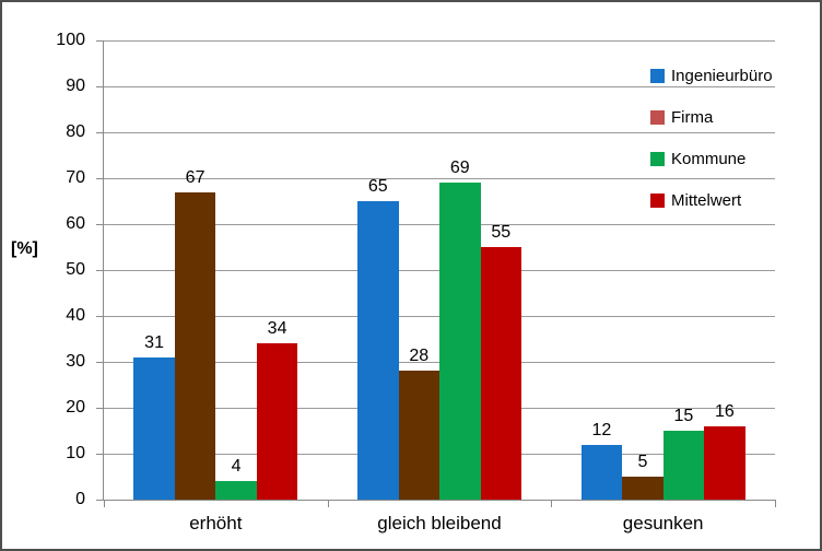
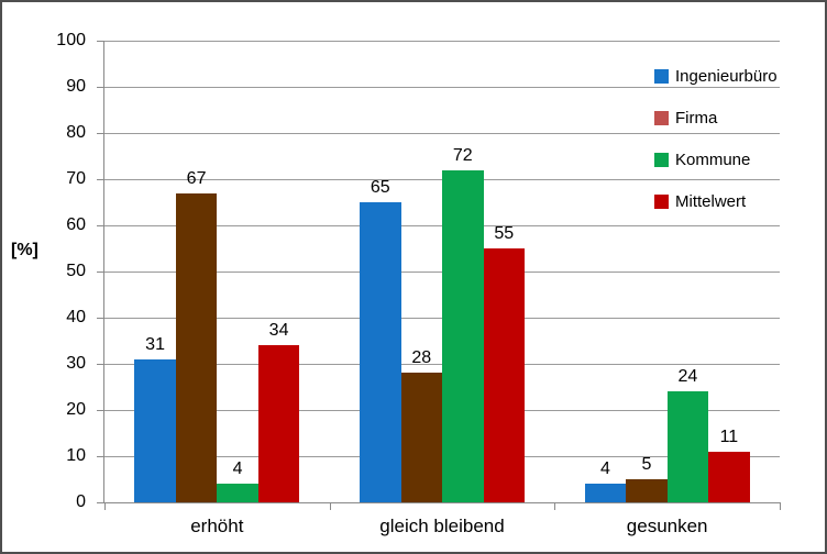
Kommune/gleich bleibend: 69 -> 72
Ingenieurbüro/gesunken: 12 -> 4
Kommune/gesunken: 15 -> 24
Mittelwert/gesunken: 16 -> 11
